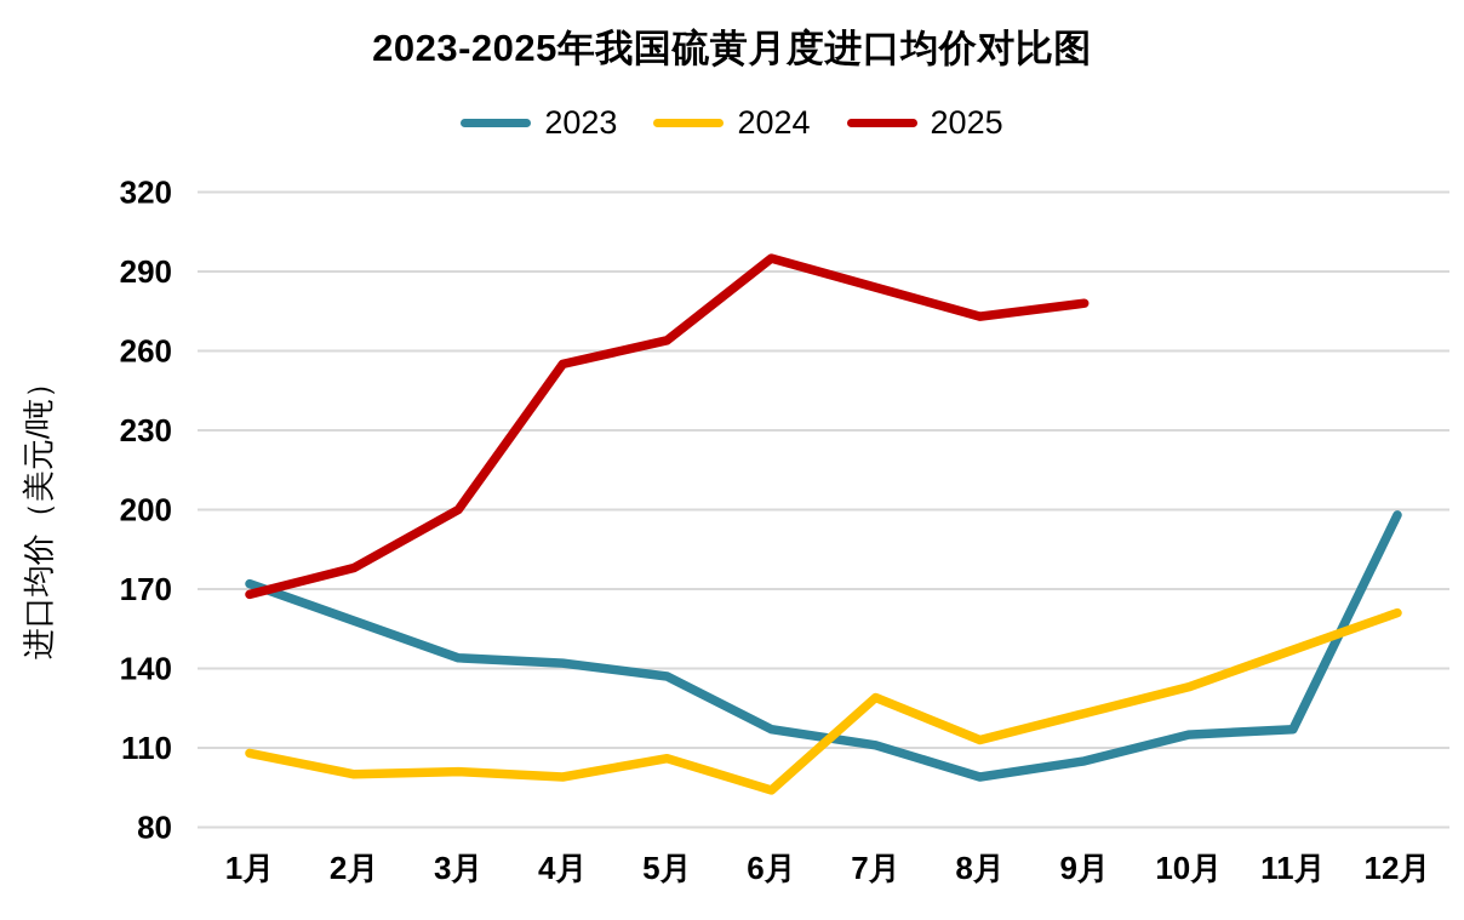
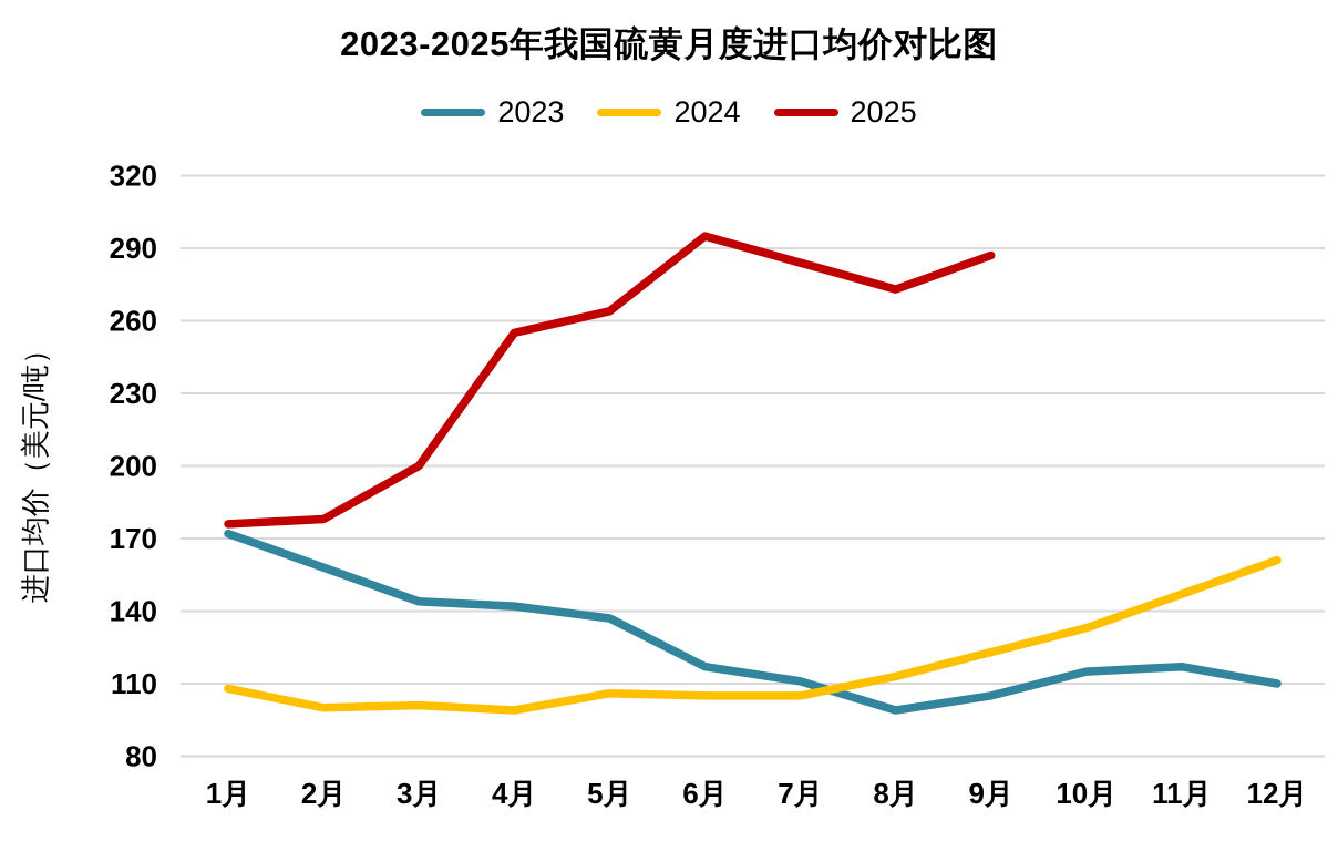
2025/1月: 168 -> 176
2024/6月: 94 -> 105
2024/7月: 129 -> 105
2025/9月: 278 -> 287
2023/12月: 198 -> 110
